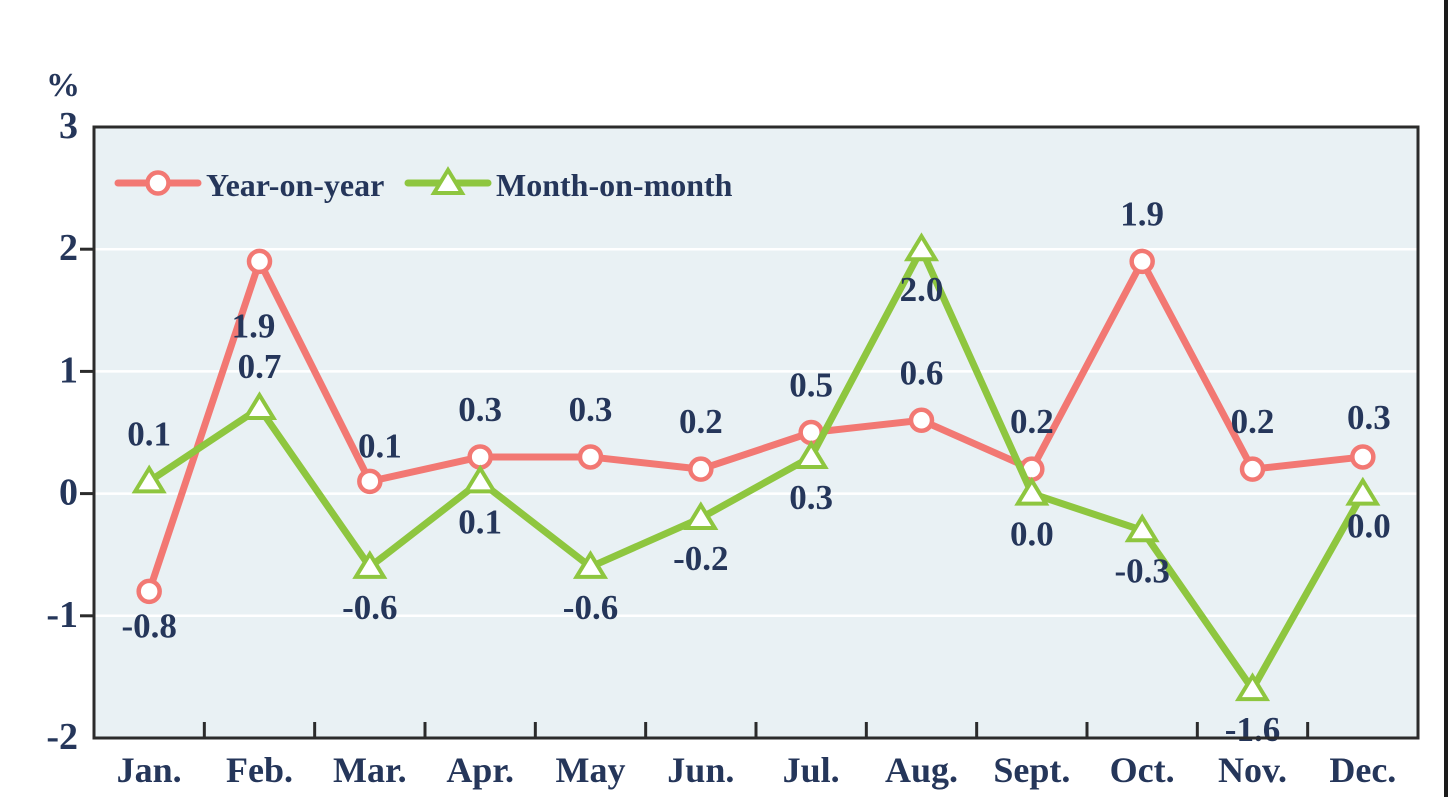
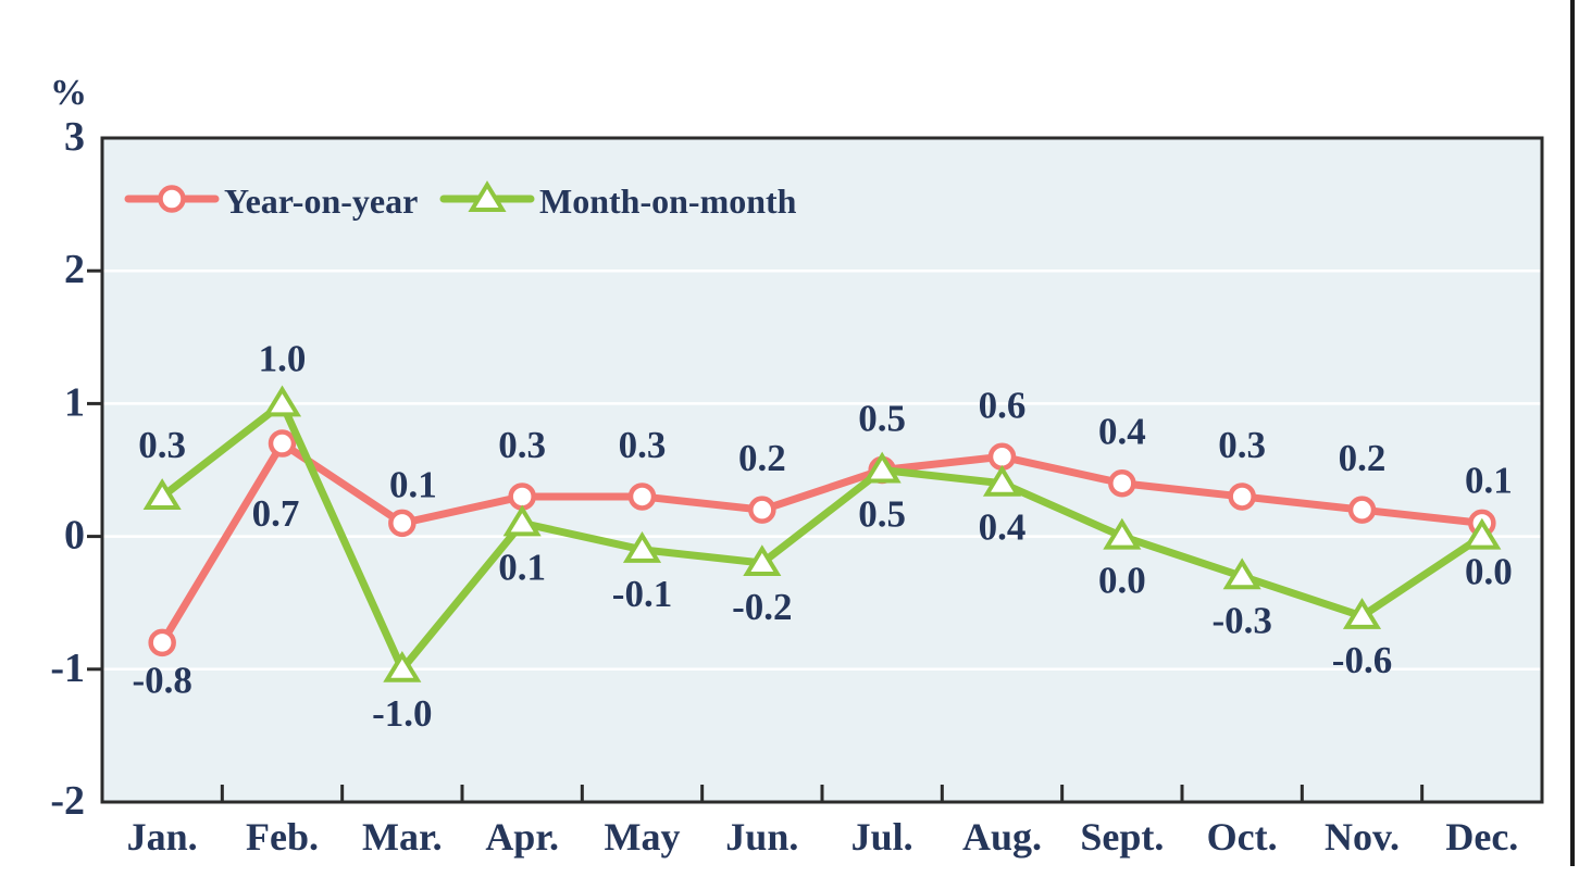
Month-on-month/Jan.: 0.1 -> 0.3
Year-on-year/Feb.: 1.9 -> 0.7
Month-on-month/Feb.: 0.7 -> 1.0
Month-on-month/Mar.: -0.6 -> -1.0
Month-on-month/May: -0.6 -> -0.1
Month-on-month/Jul.: 0.3 -> 0.5
Month-on-month/Aug.: 2.0 -> 0.4
Year-on-year/Sept.: 0.2 -> 0.4
Year-on-year/Oct.: 1.9 -> 0.3
Month-on-month/Nov.: -1.6 -> -0.6
Year-on-year/Dec.: 0.3 -> 0.1
